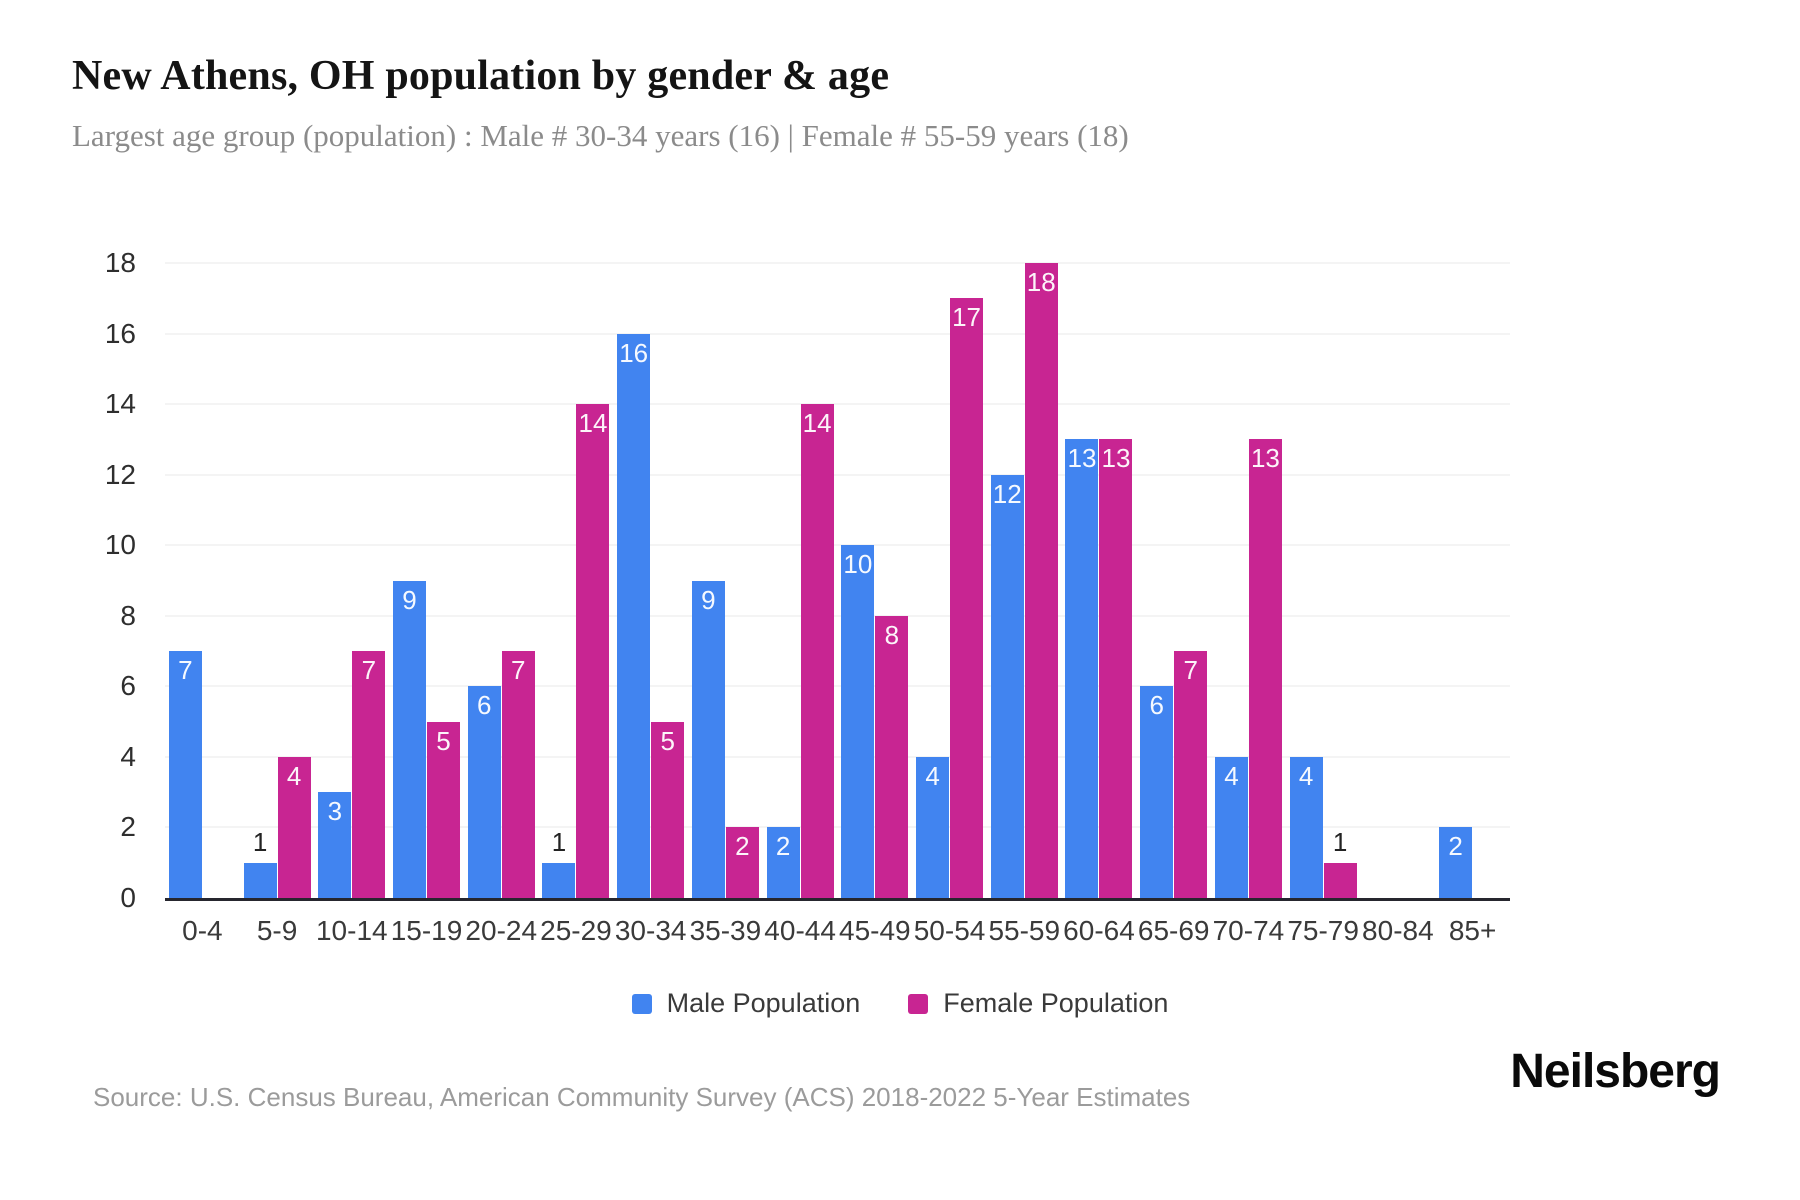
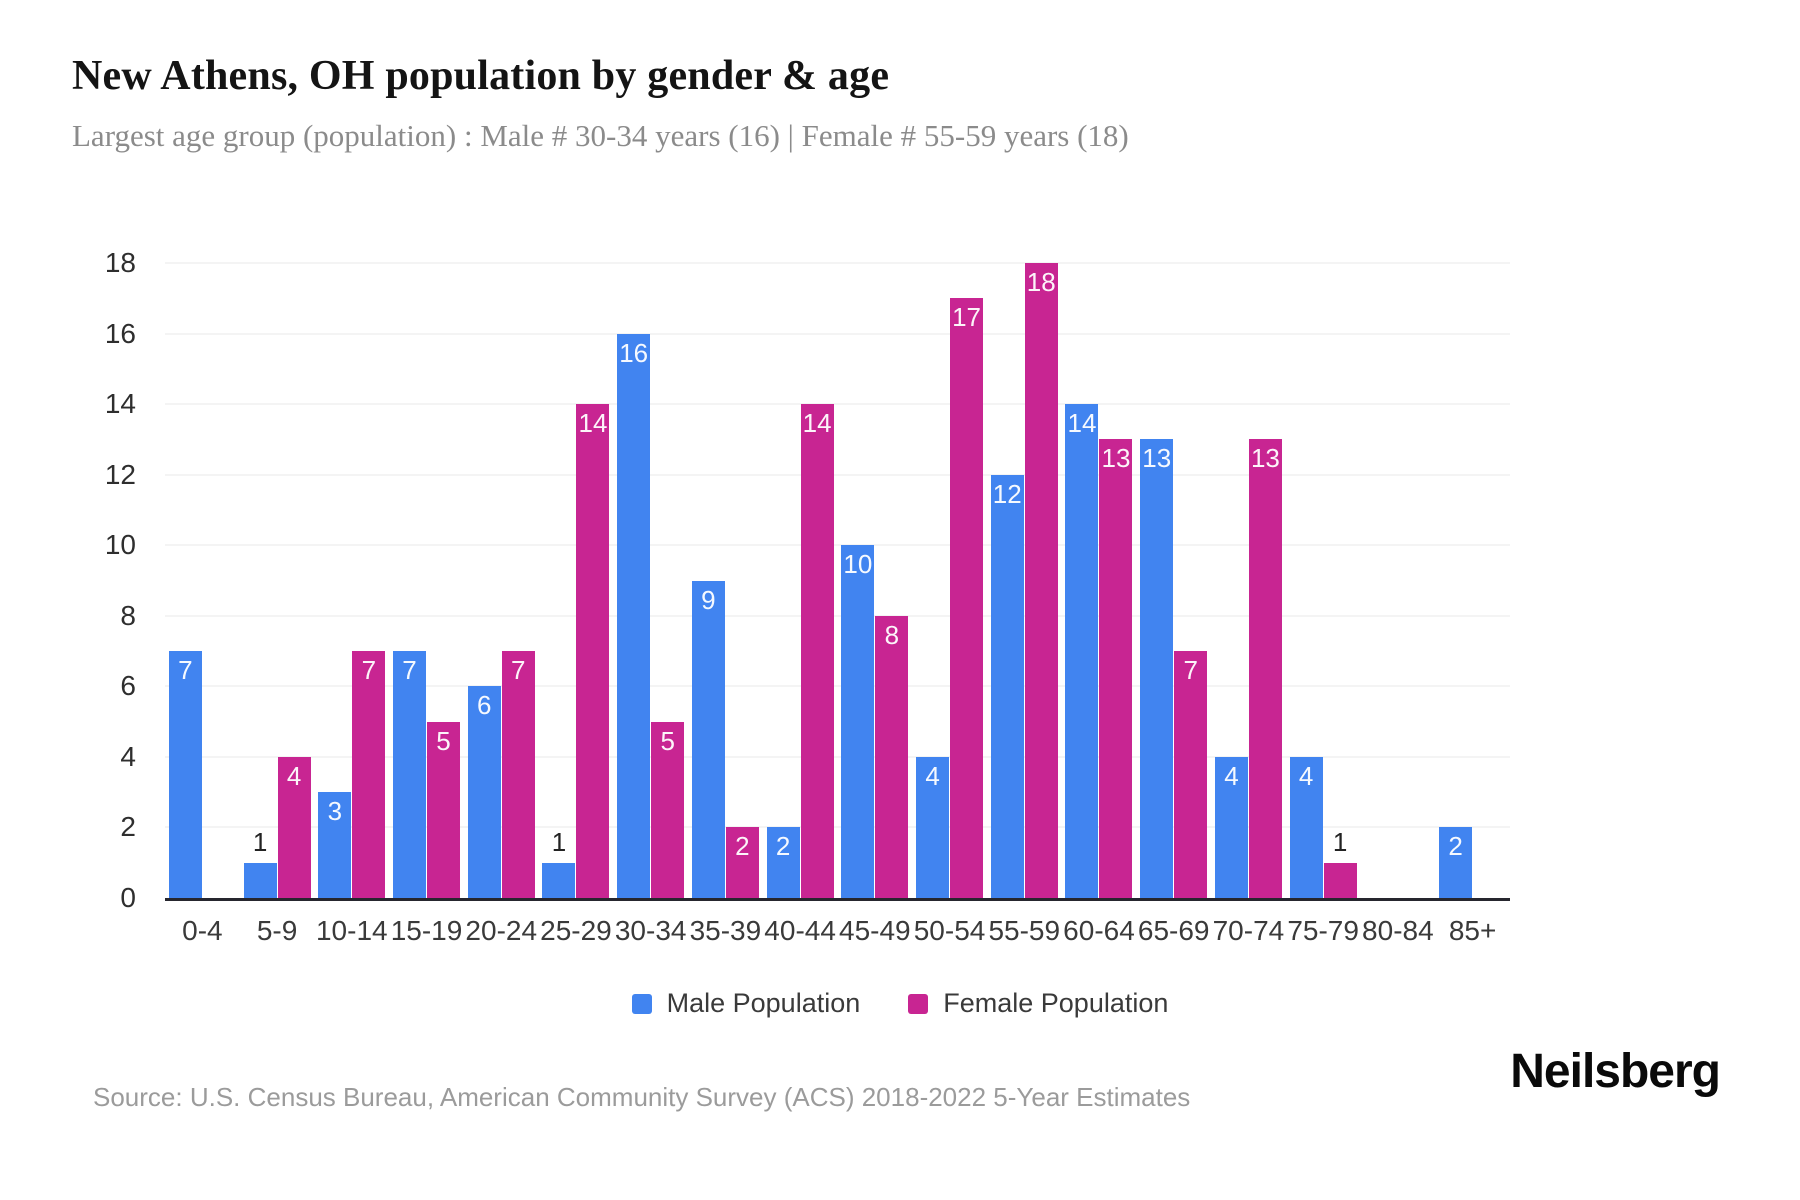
Male Population/15-19: 9 -> 7
Male Population/60-64: 13 -> 14
Male Population/65-69: 6 -> 13
